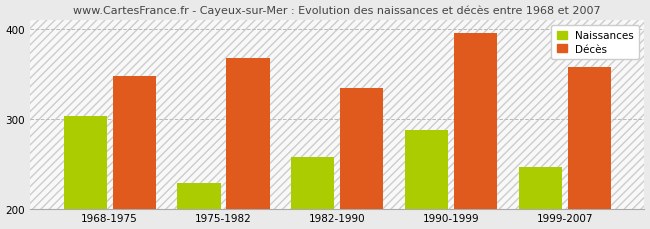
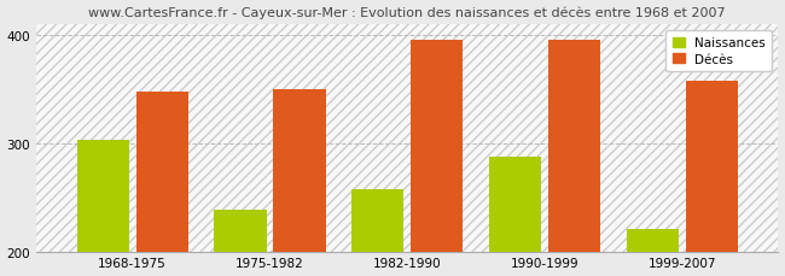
Naissances/1975-1982: 228 -> 238
Décès/1975-1982: 368 -> 350
Décès/1982-1990: 334 -> 396
Naissances/1999-2007: 246 -> 221
